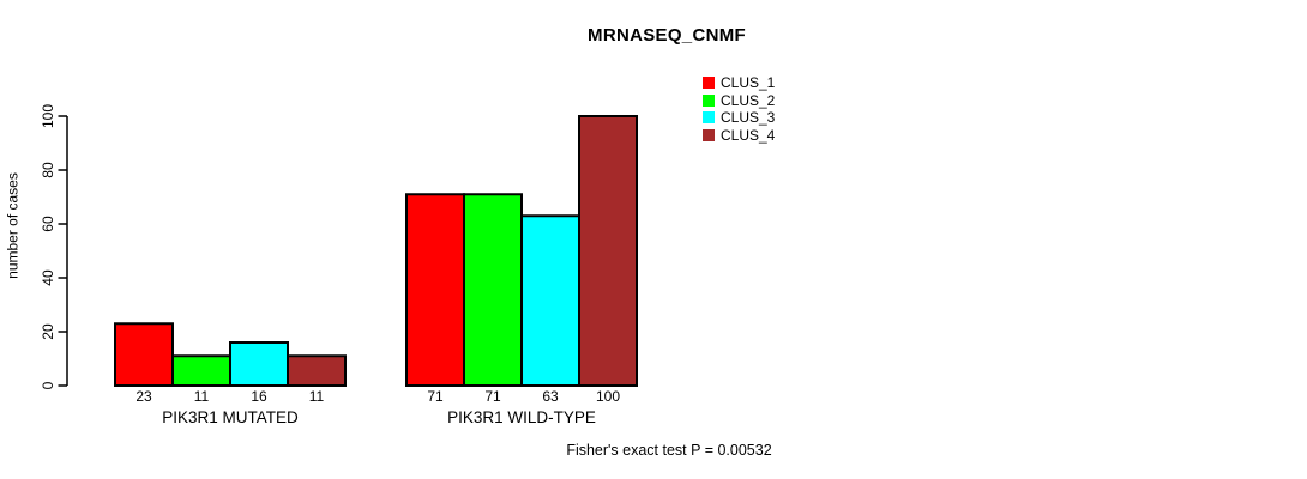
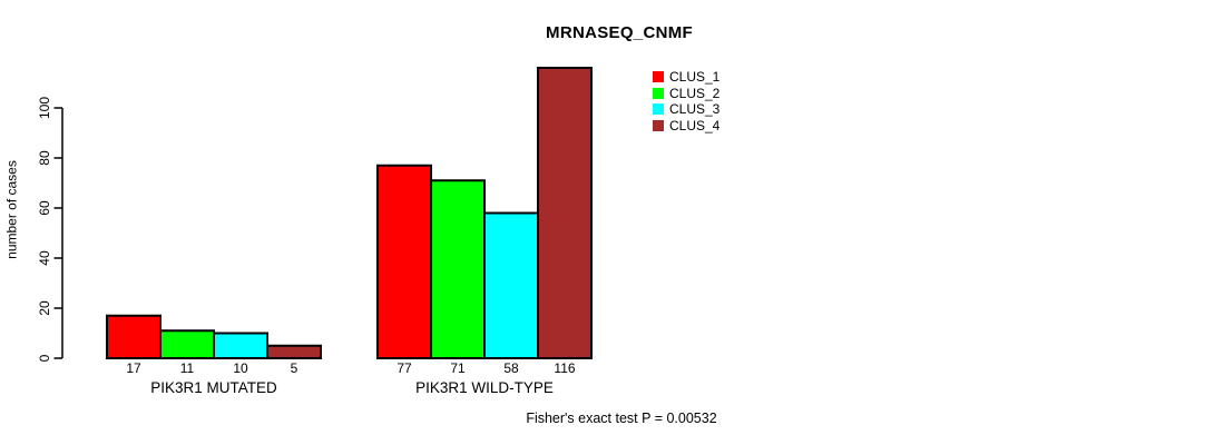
CLUS_1/PIK3R1 MUTATED: 23 -> 17
CLUS_3/PIK3R1 MUTATED: 16 -> 10
CLUS_4/PIK3R1 MUTATED: 11 -> 5
CLUS_1/PIK3R1 WILD-TYPE: 71 -> 77
CLUS_3/PIK3R1 WILD-TYPE: 63 -> 58
CLUS_4/PIK3R1 WILD-TYPE: 100 -> 116
